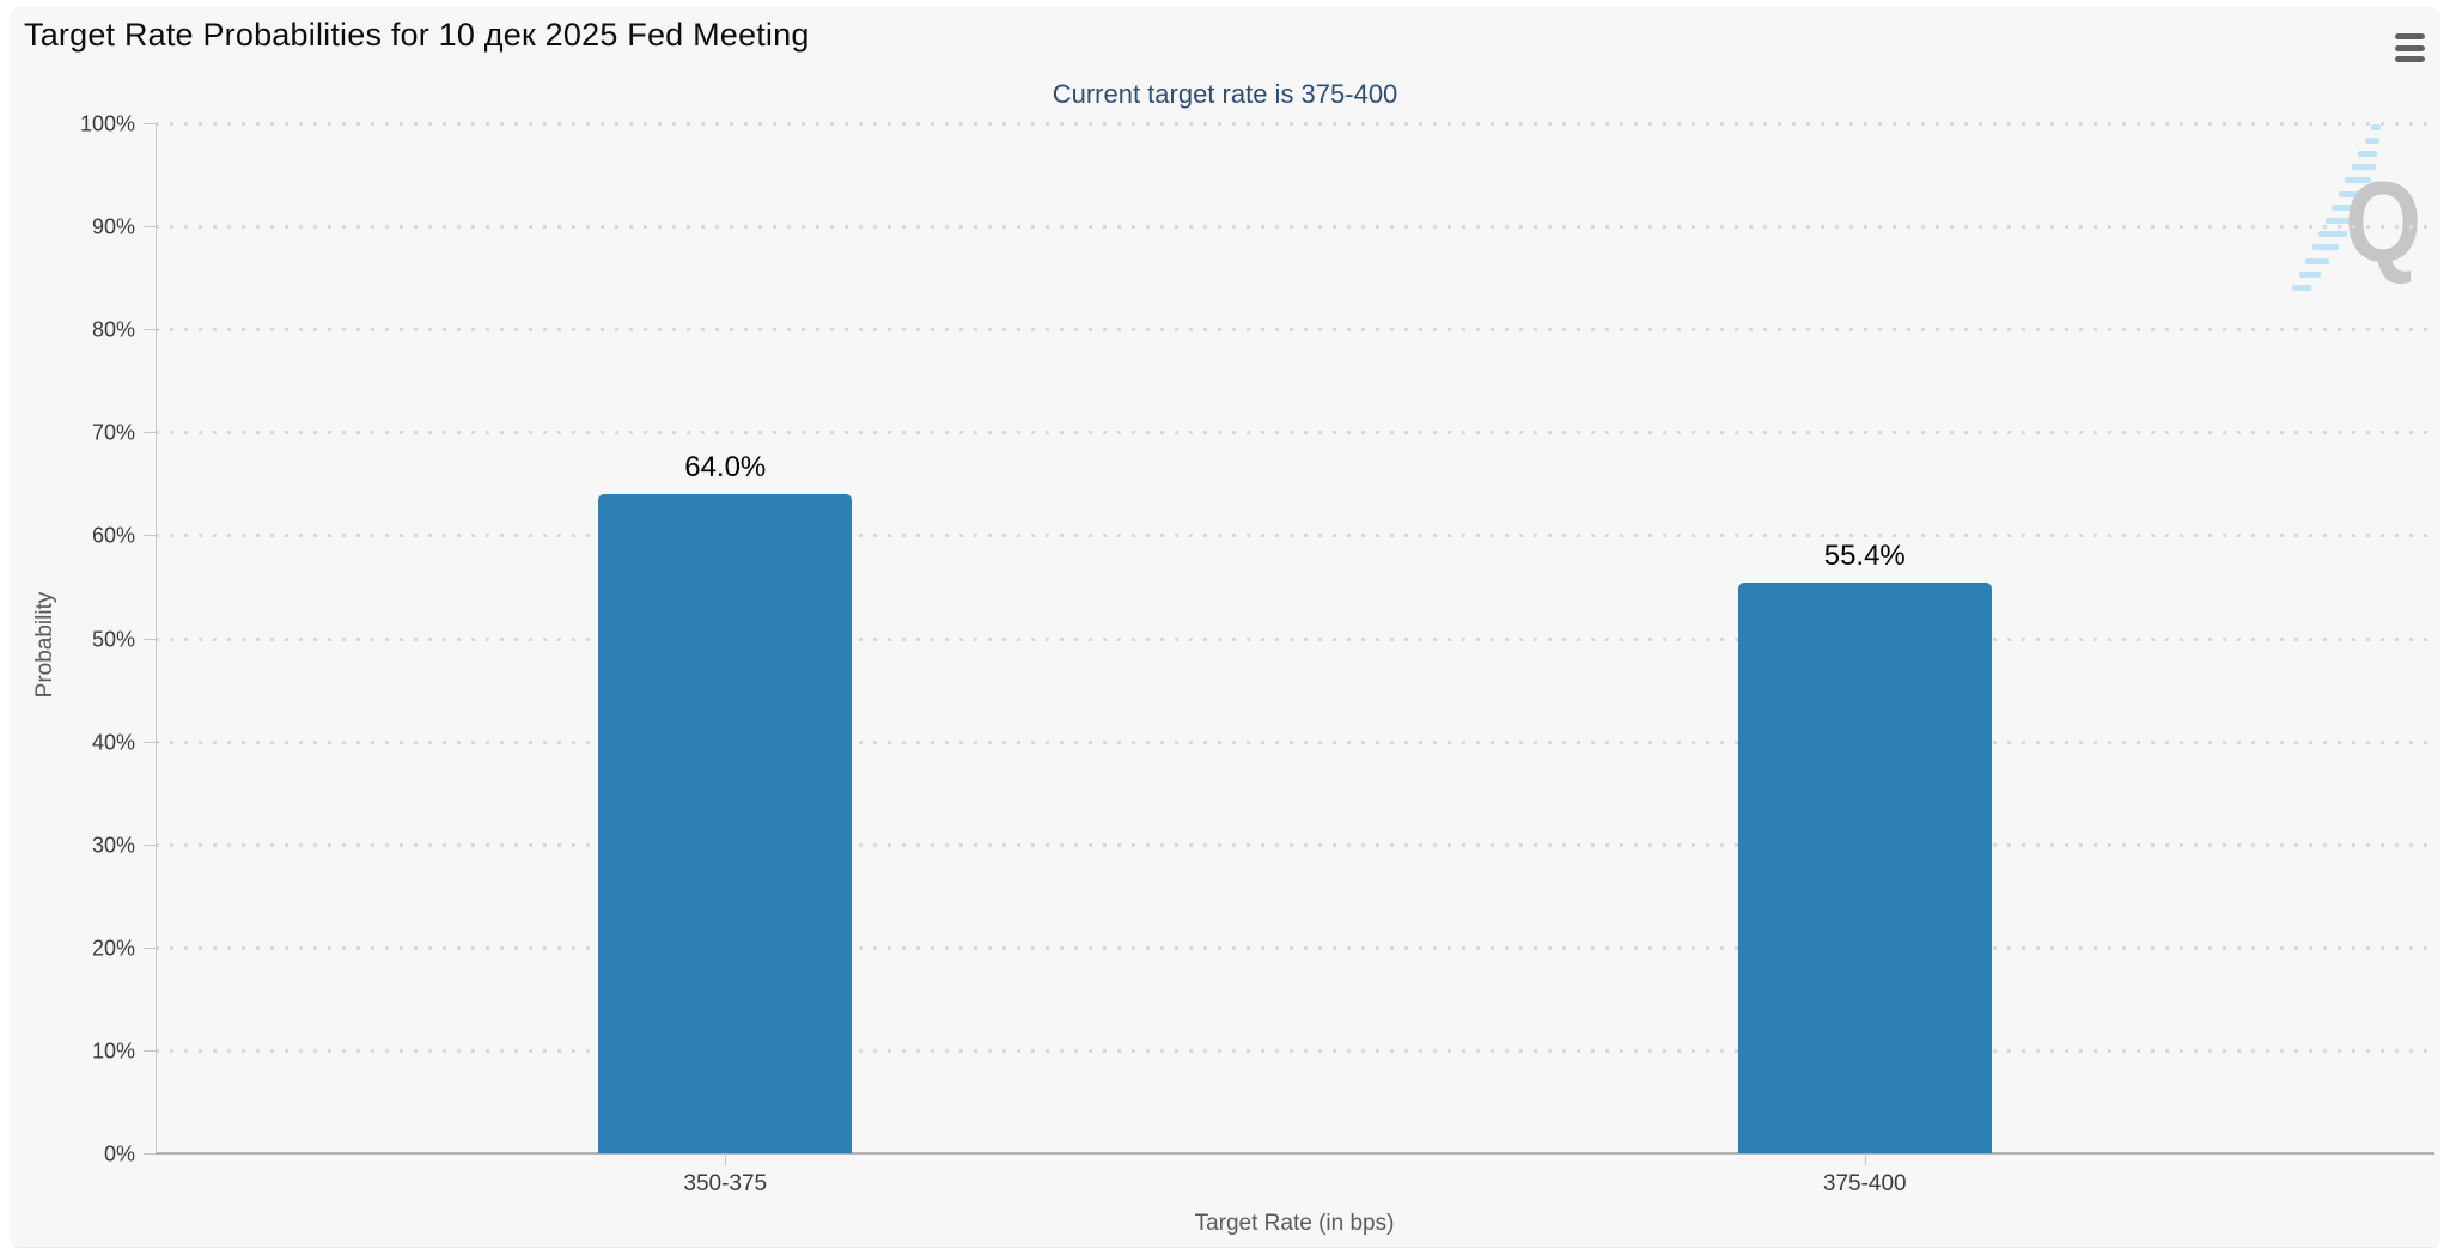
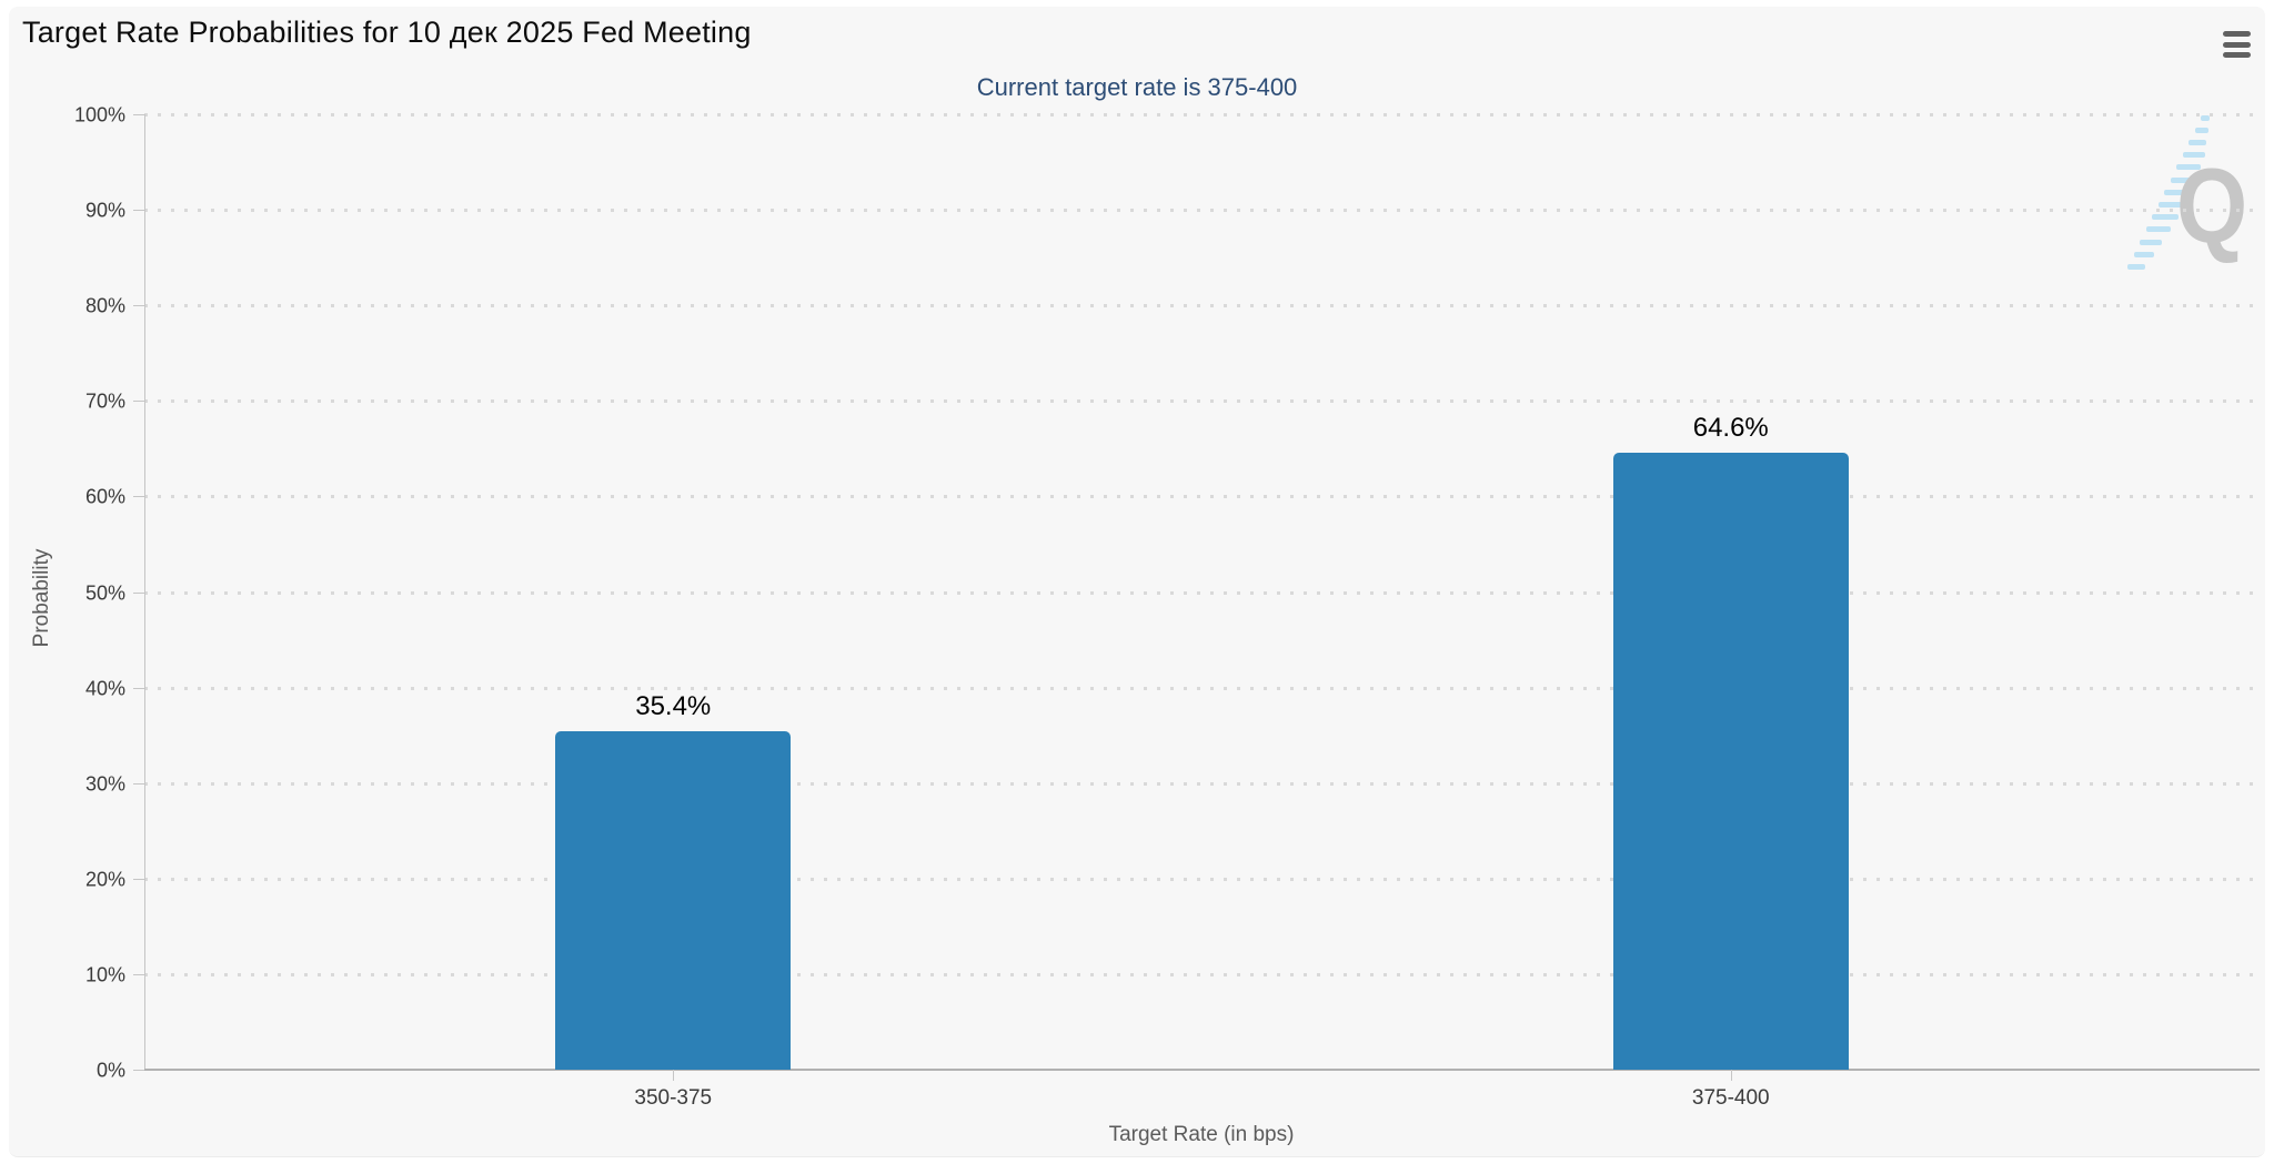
350-375: 64.0% -> 35.4%
375-400: 55.4% -> 64.6%
